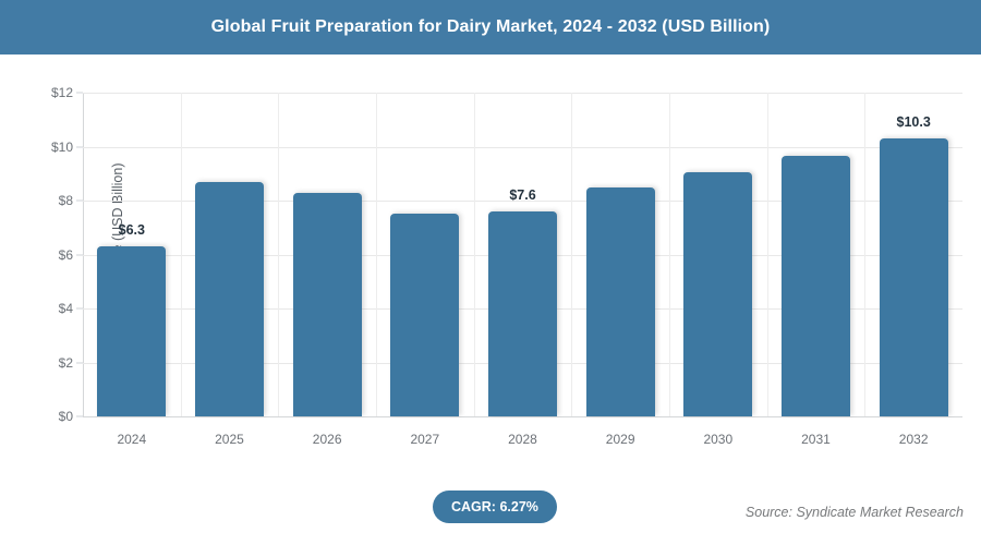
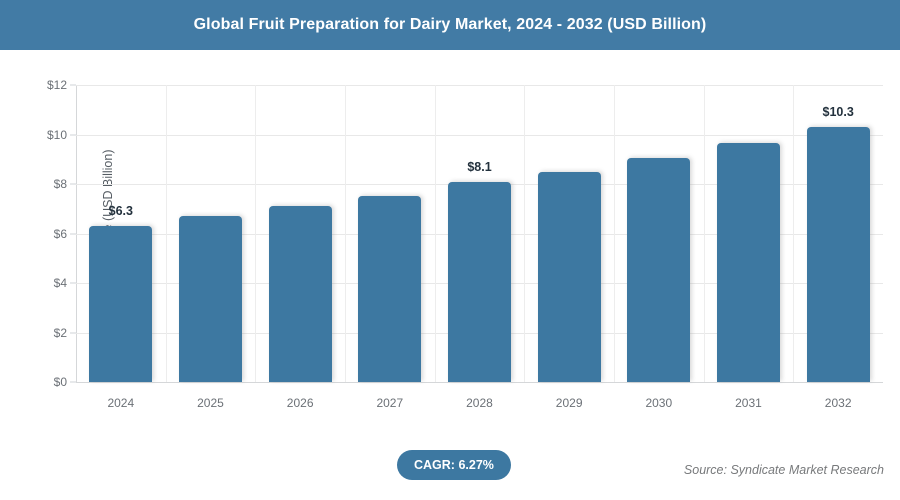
2025: $8.7 -> $6.7
2026: $8.3 -> $7.1
2028: $7.6 -> $8.1
